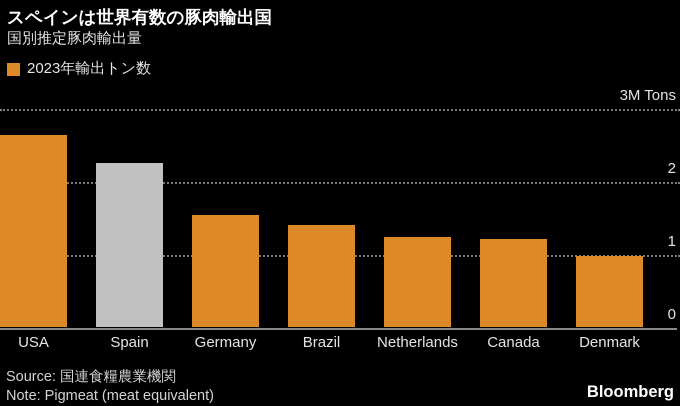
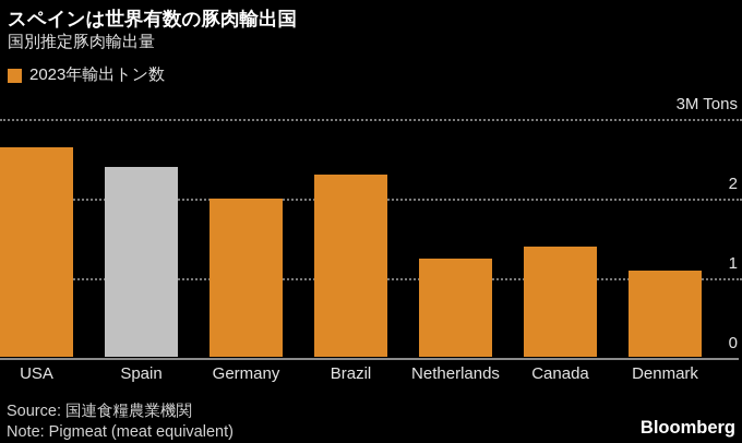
Spain: 2.3 -> 2.4
Germany: 1.6 -> 2.0
Brazil: 1.4 -> 2.3
Canada: 1.2 -> 1.4
Denmark: 1.0 -> 1.1
